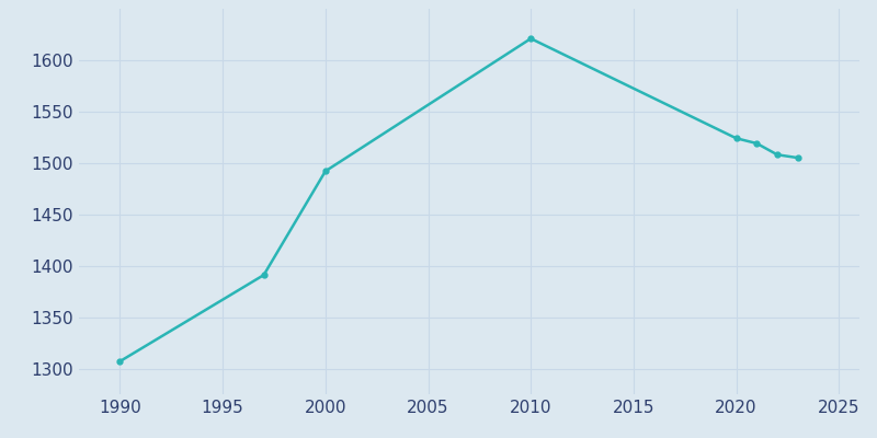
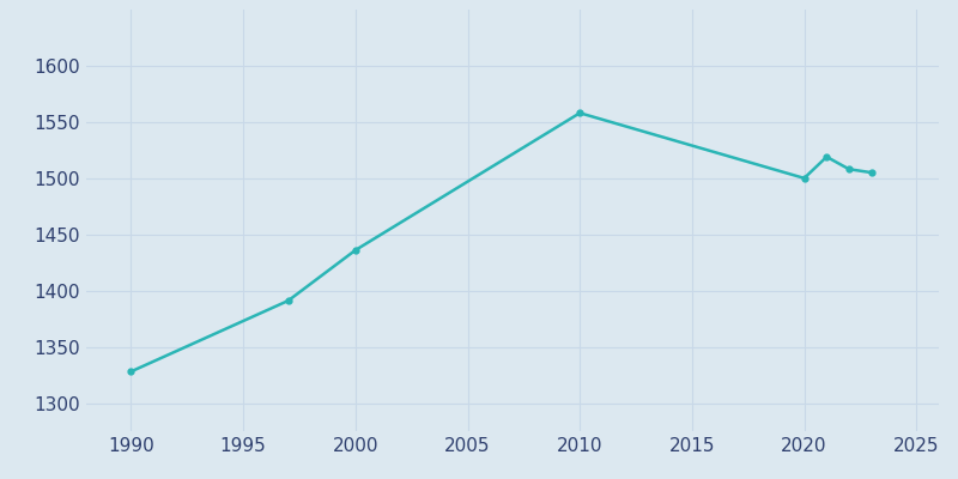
1990: 1307 -> 1328
2000: 1492 -> 1436
2010: 1621 -> 1558
2020: 1524 -> 1500
